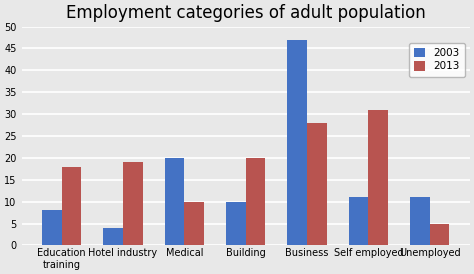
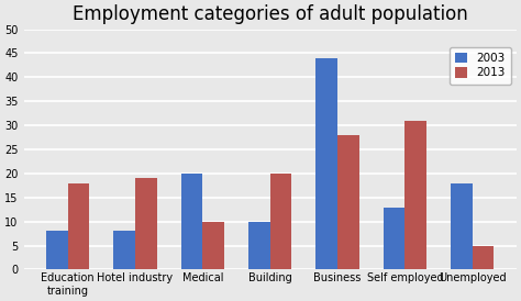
2003/Hotel industry: 4 -> 8
2003/Business: 47 -> 44
2003/Self employed: 11 -> 13
2003/Unemployed: 11 -> 18
